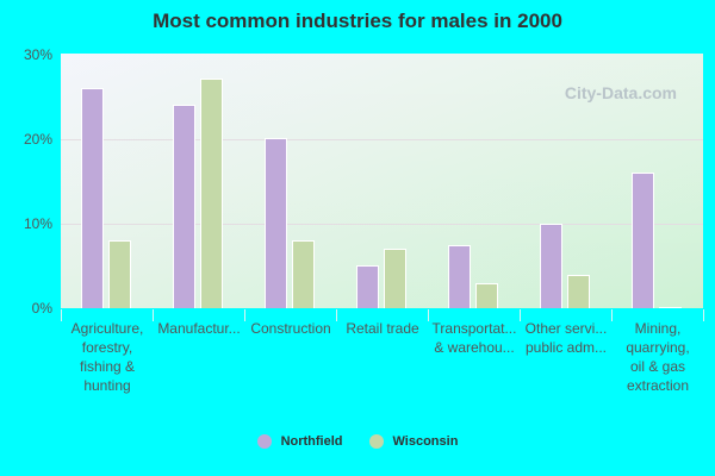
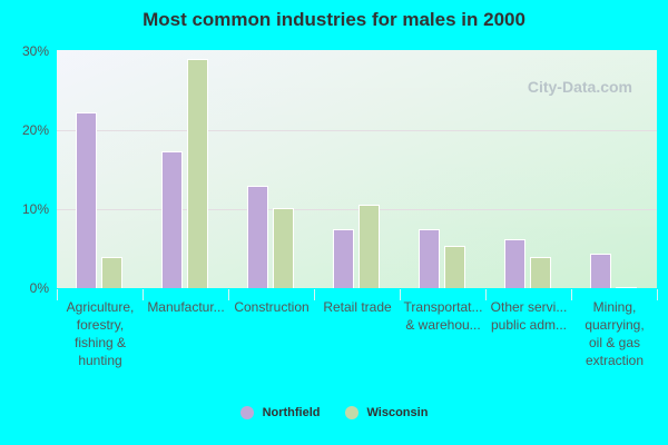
Northfield/Agriculture, forestry, fishing & hunting: 26% -> 22%
Wisconsin/Agriculture, forestry, fishing & hunting: 8% -> 4%
Northfield/Manufactur...: 24% -> 17%
Wisconsin/Manufactur...: 27% -> 29%
Northfield/Construction: 20% -> 13%
Wisconsin/Construction: 8% -> 10%
Northfield/Retail trade: 5% -> 7%
Wisconsin/Retail trade: 7% -> 10%
Wisconsin/Transportat... & warehou...: 3% -> 5%
Northfield/Other servi... public adm...: 10% -> 6%
Northfield/Mining, quarrying, oil & gas extraction: 16% -> 4%
